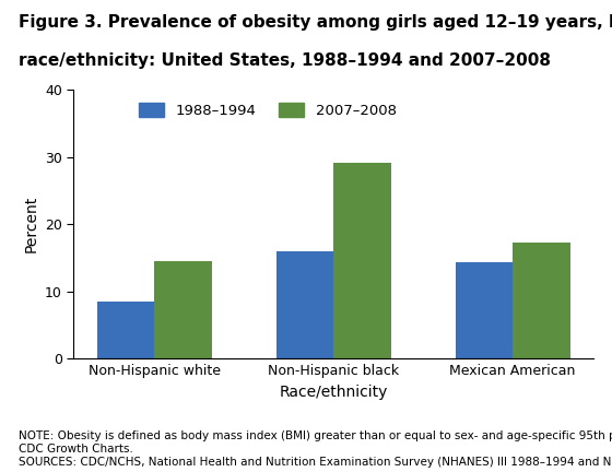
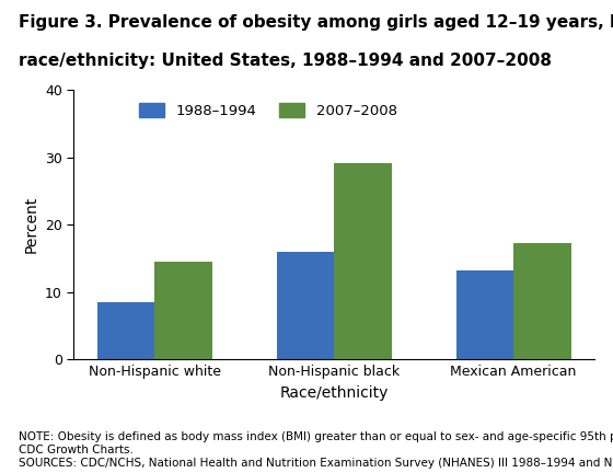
1988–1994/Mexican American: 14.4 -> 13.2
